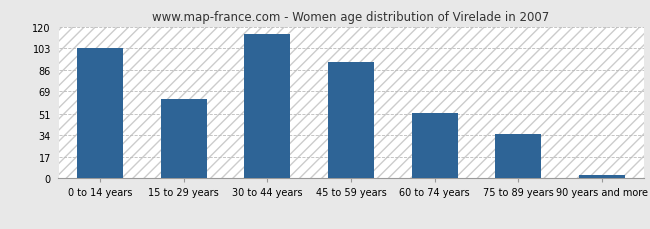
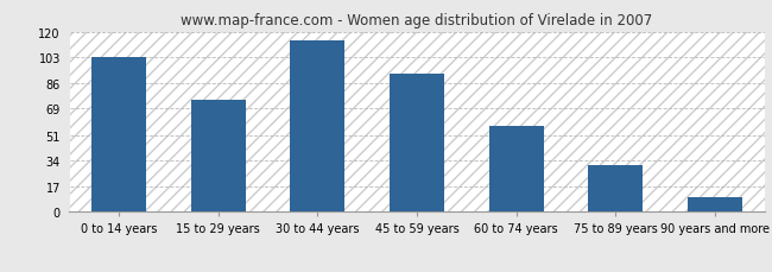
15 to 29 years: 63 -> 75
60 to 74 years: 52 -> 57
75 to 89 years: 35 -> 31
90 years and more: 3 -> 10
